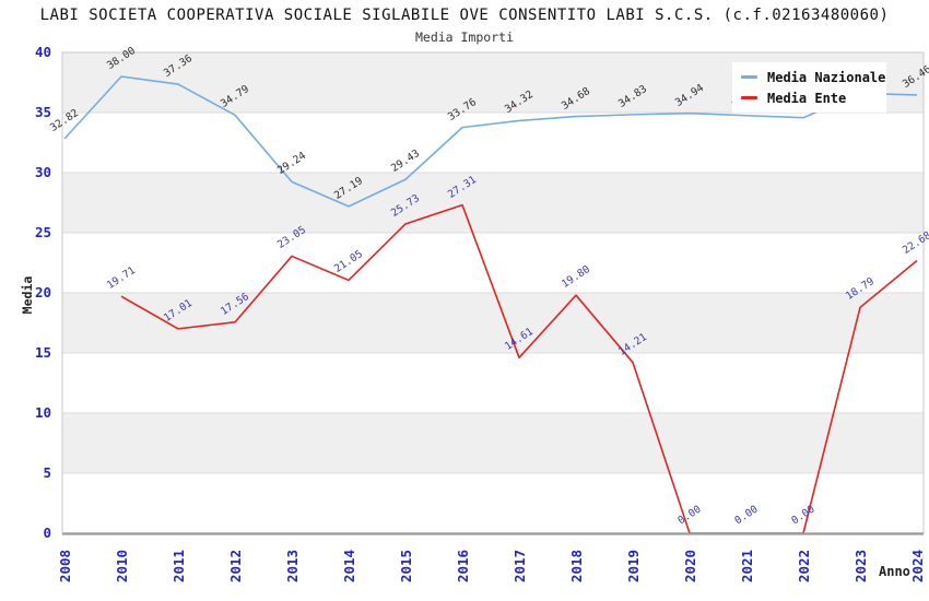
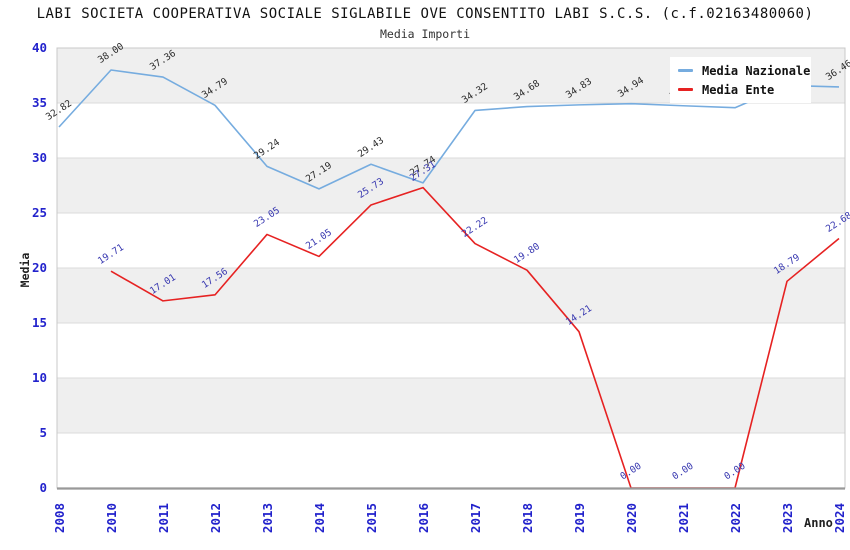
Media Nazionale/2016: 33.76 -> 27.74
Media Ente/2017: 14.61 -> 22.22
